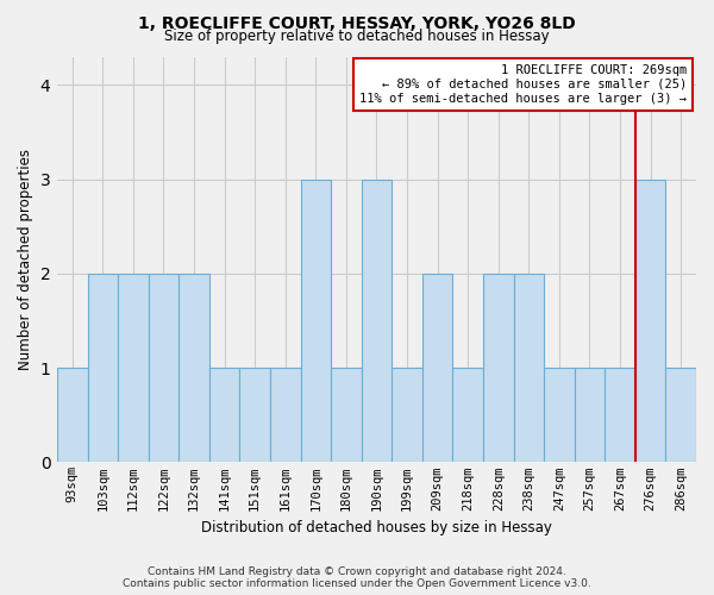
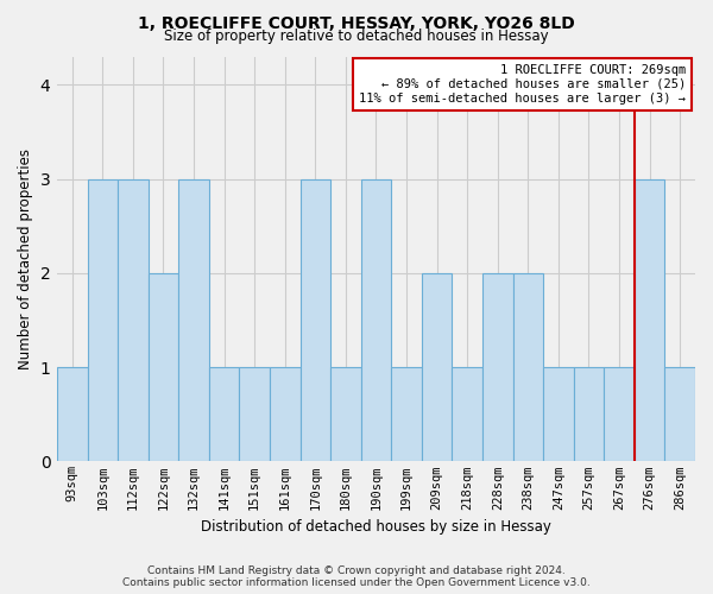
103sqm: 2 -> 3
112sqm: 2 -> 3
132sqm: 2 -> 3
